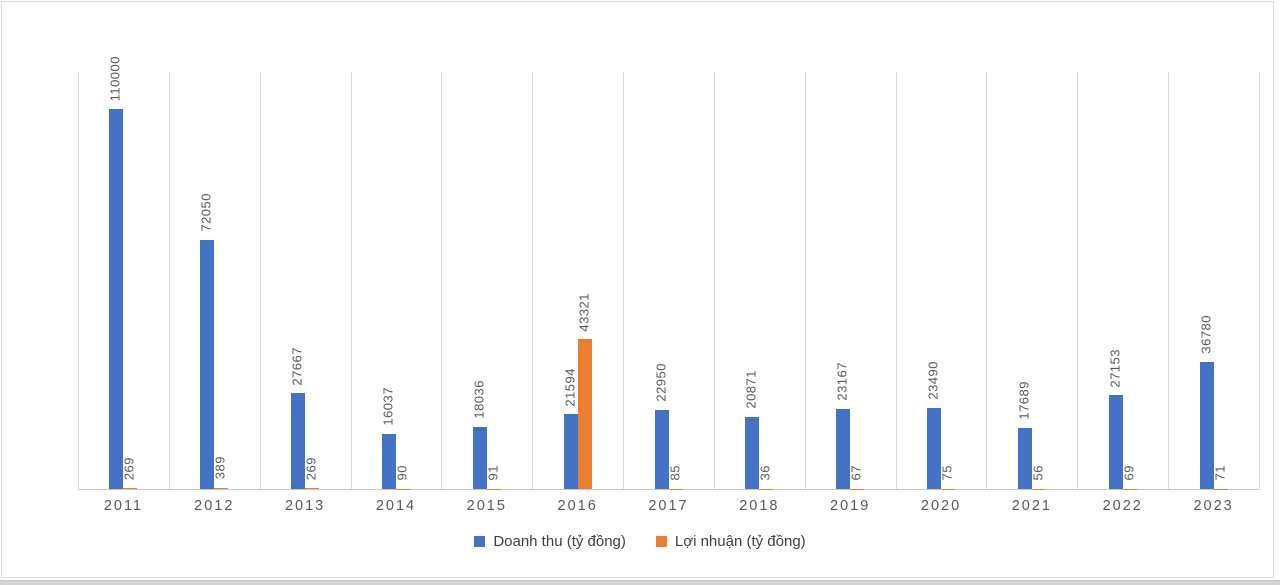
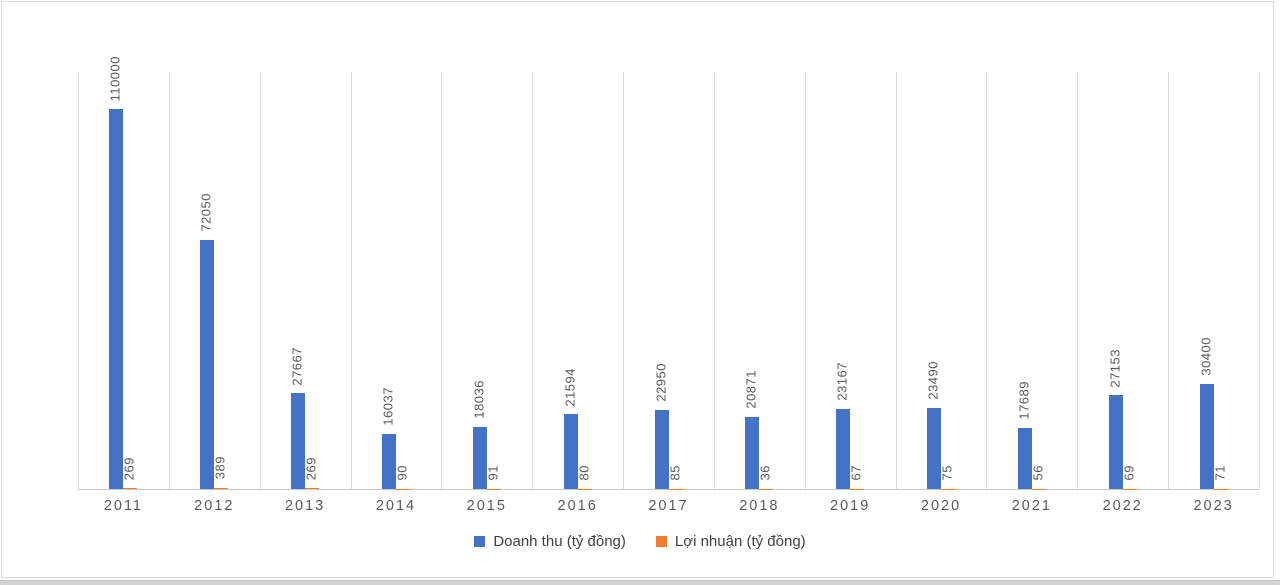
Lợi nhuận (tỷ đồng)/2016: 43321 -> 80
Doanh thu (tỷ đồng)/2023: 36780 -> 30400
